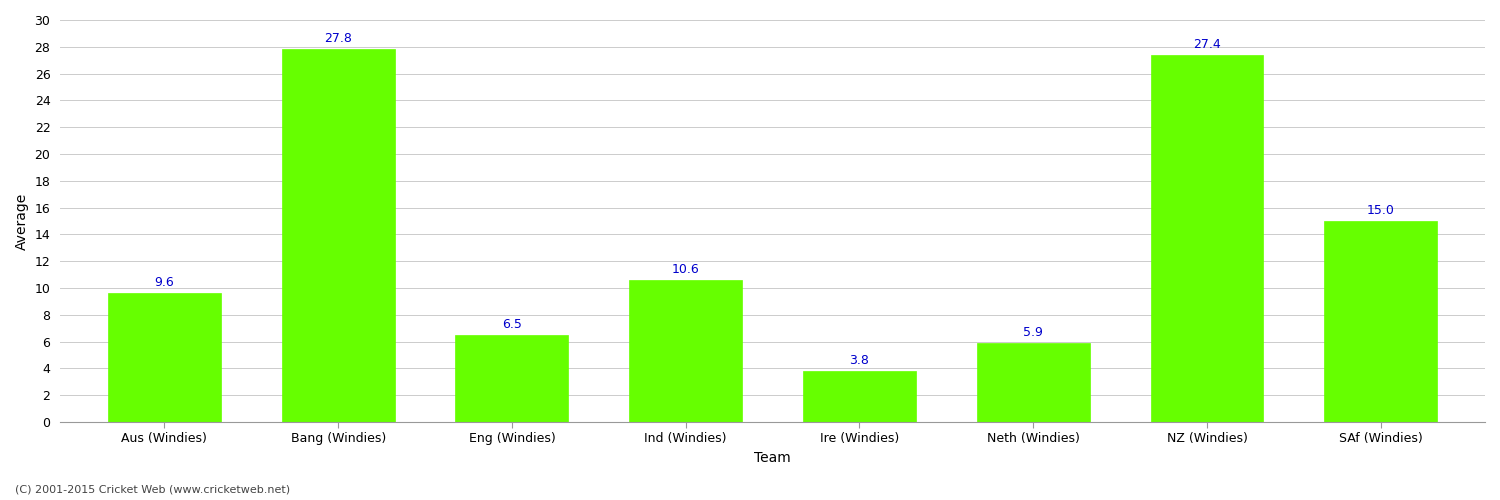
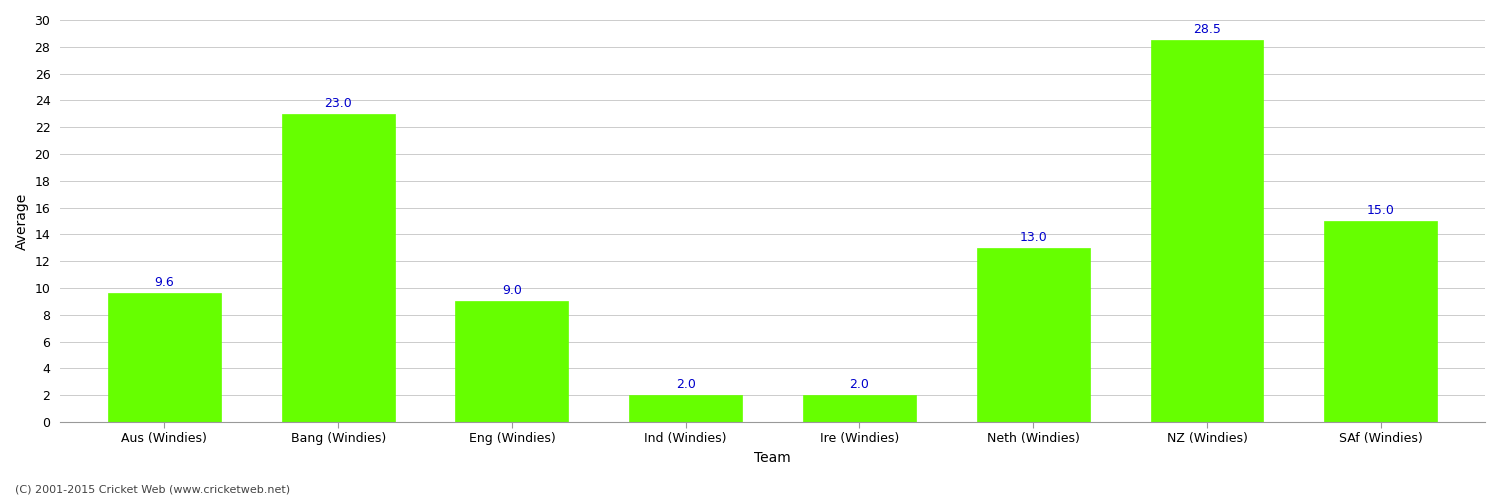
Bang (Windies): 27.8 -> 23.0
Eng (Windies): 6.5 -> 9.0
Ind (Windies): 10.6 -> 2.0
Ire (Windies): 3.8 -> 2.0
Neth (Windies): 5.9 -> 13.0
NZ (Windies): 27.4 -> 28.5
